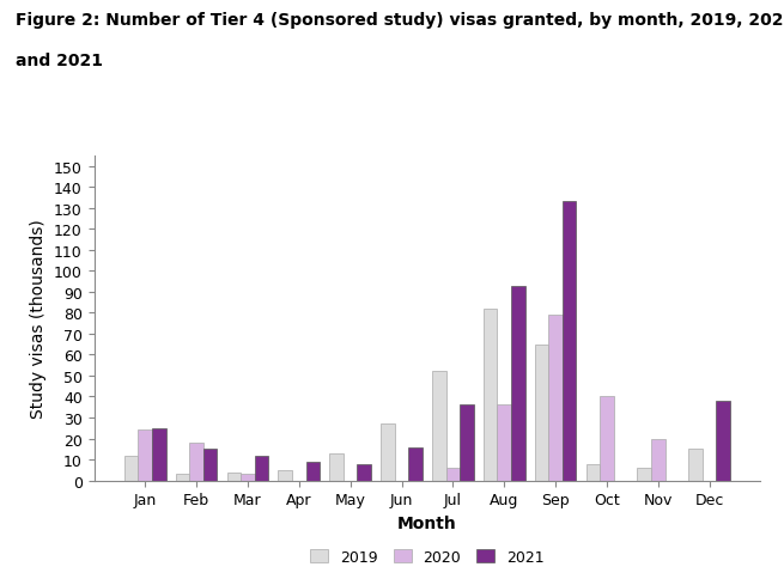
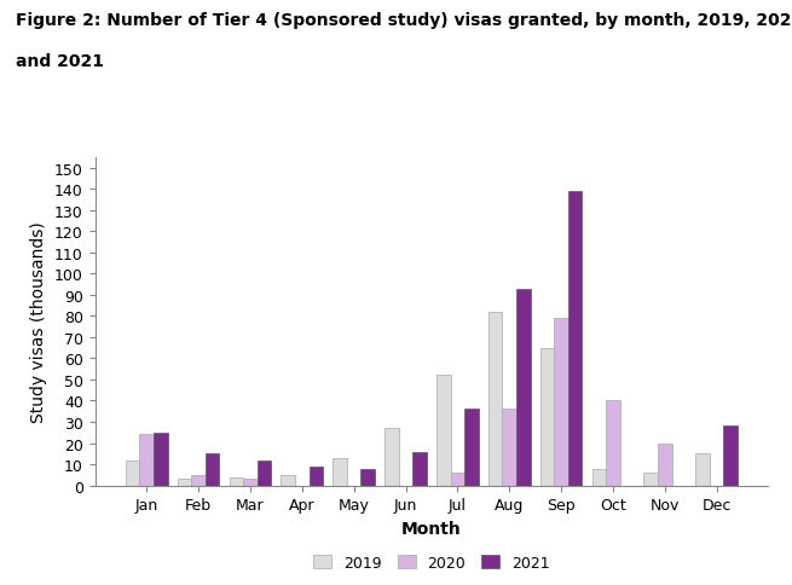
2020/Feb: 18 -> 5
2021/Sep: 133 -> 139
2021/Dec: 38 -> 28
